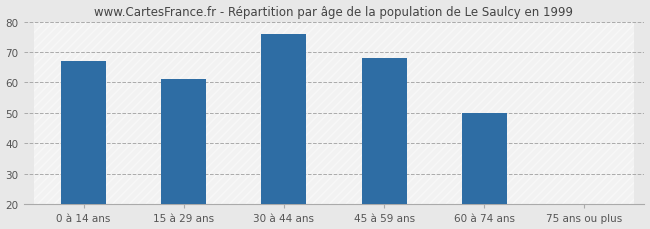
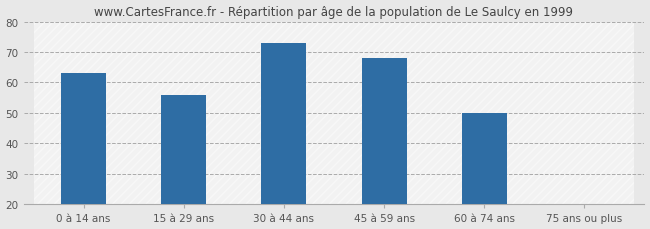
0 à 14 ans: 67 -> 63
15 à 29 ans: 61 -> 56
30 à 44 ans: 76 -> 73
